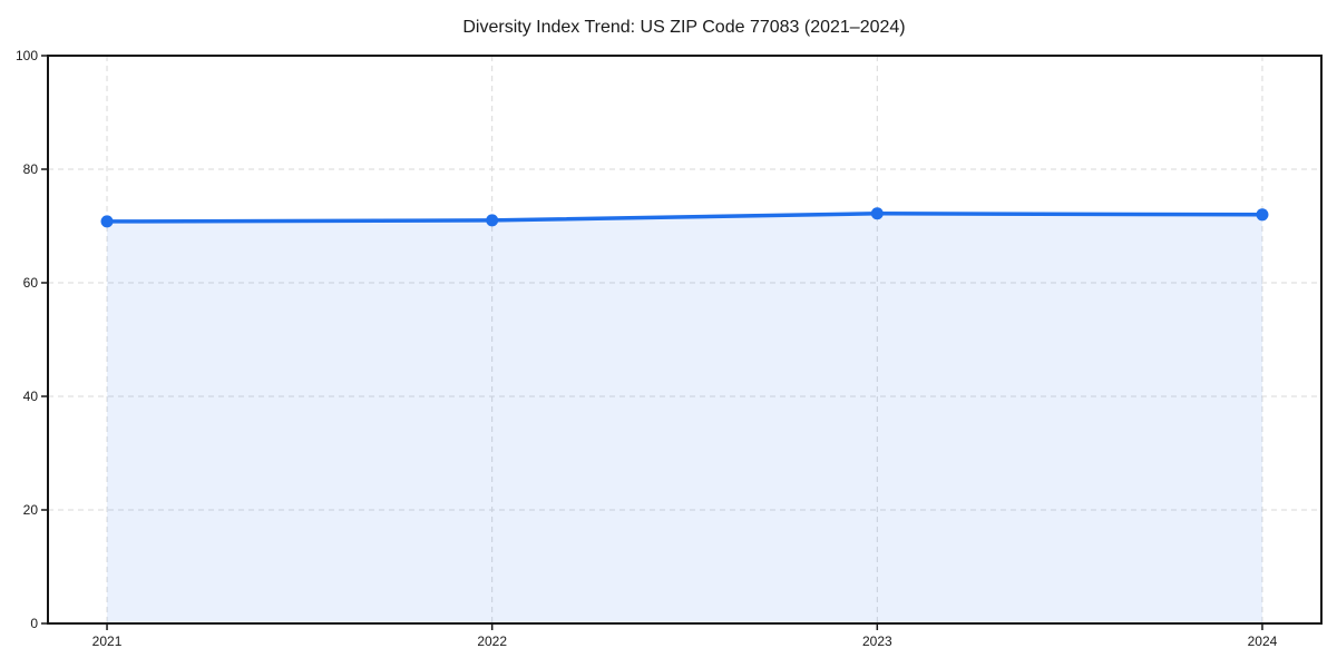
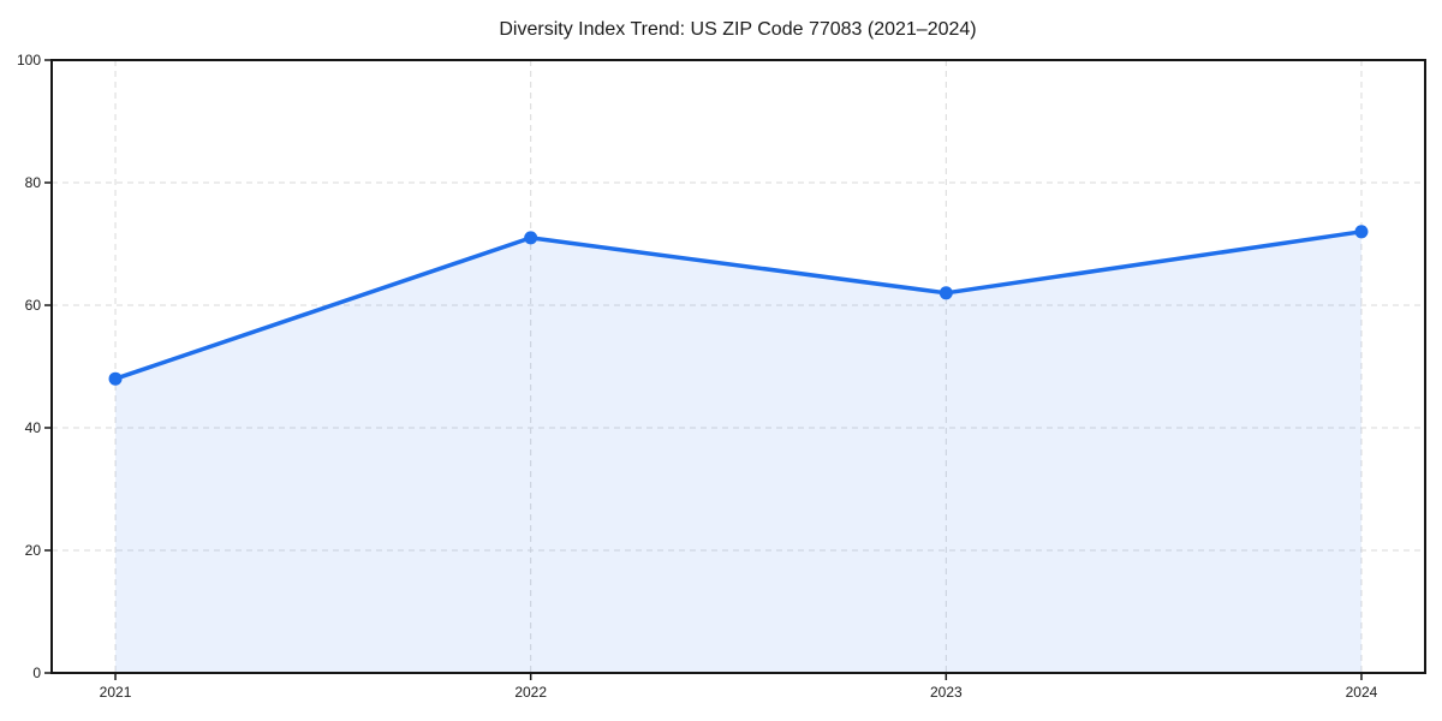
2021: 71 -> 48
2023: 72 -> 62
